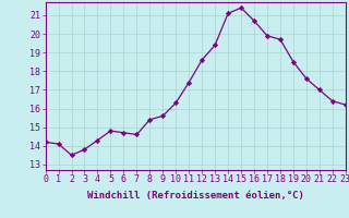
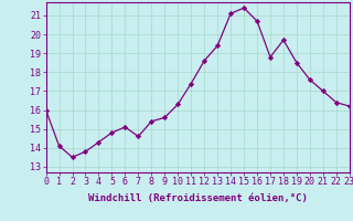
0: 14.2 -> 16.0
6: 14.7 -> 15.1
17: 19.9 -> 18.8
